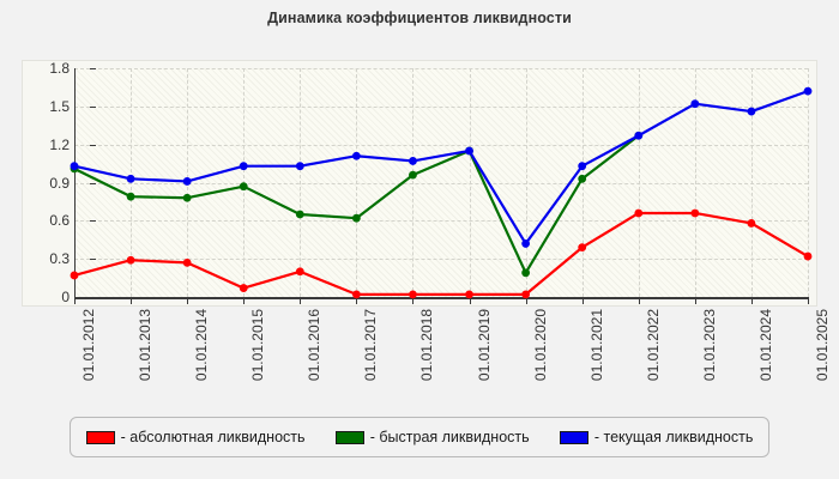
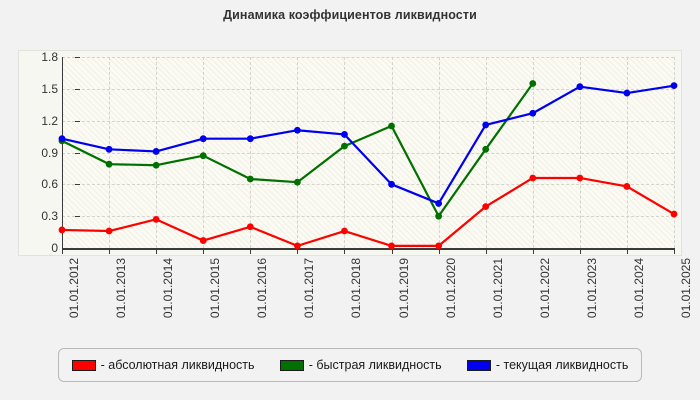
- абсолютная ликвидность/01.01.2013: 0.29 -> 0.16
- абсолютная ликвидность/01.01.2018: 0.02 -> 0.16
- текущая ликвидность/01.01.2019: 1.15 -> 0.60
- быстрая ликвидность/01.01.2020: 0.19 -> 0.30
- текущая ликвидность/01.01.2021: 1.03 -> 1.16
- быстрая ликвидность/01.01.2022: 1.27 -> 1.55
- текущая ликвидность/01.01.2025: 1.62 -> 1.53
